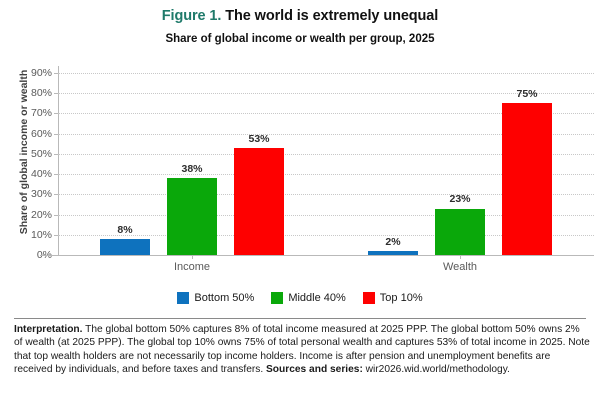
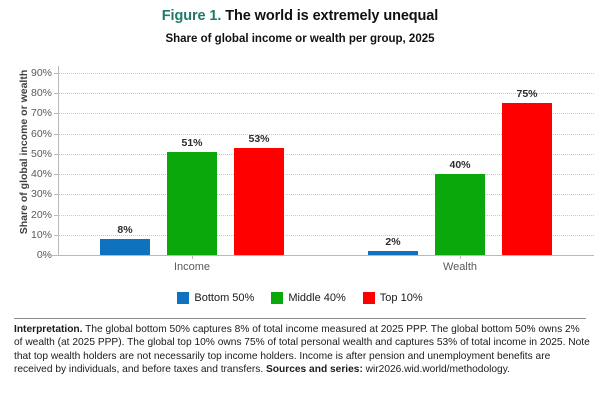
Middle 40%/Income: 38% -> 51%
Middle 40%/Wealth: 23% -> 40%
